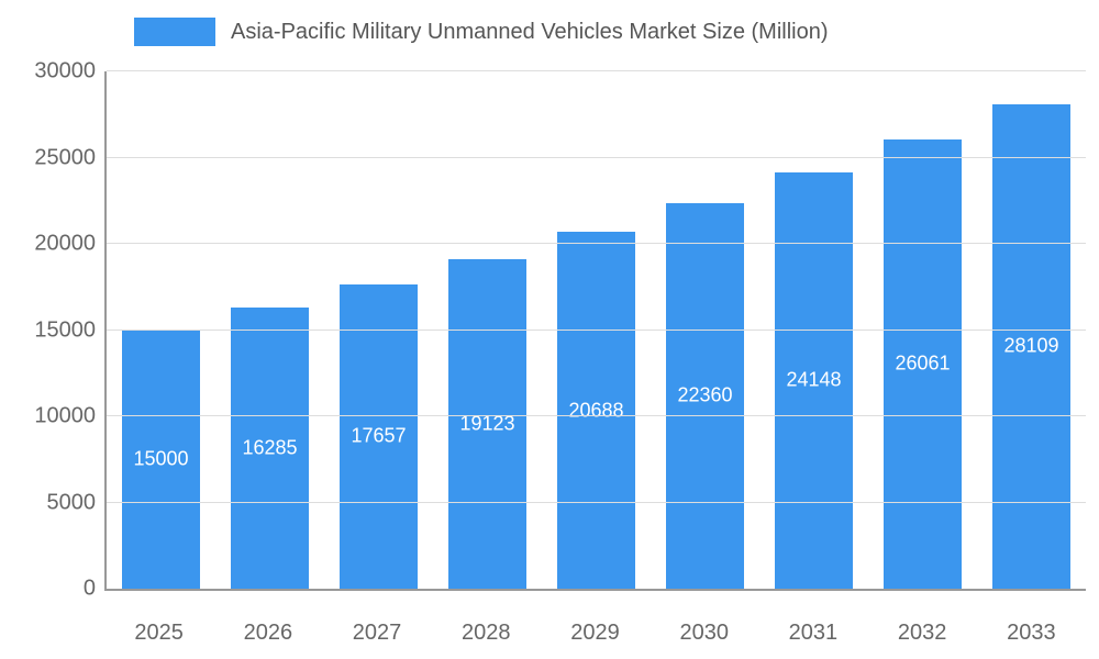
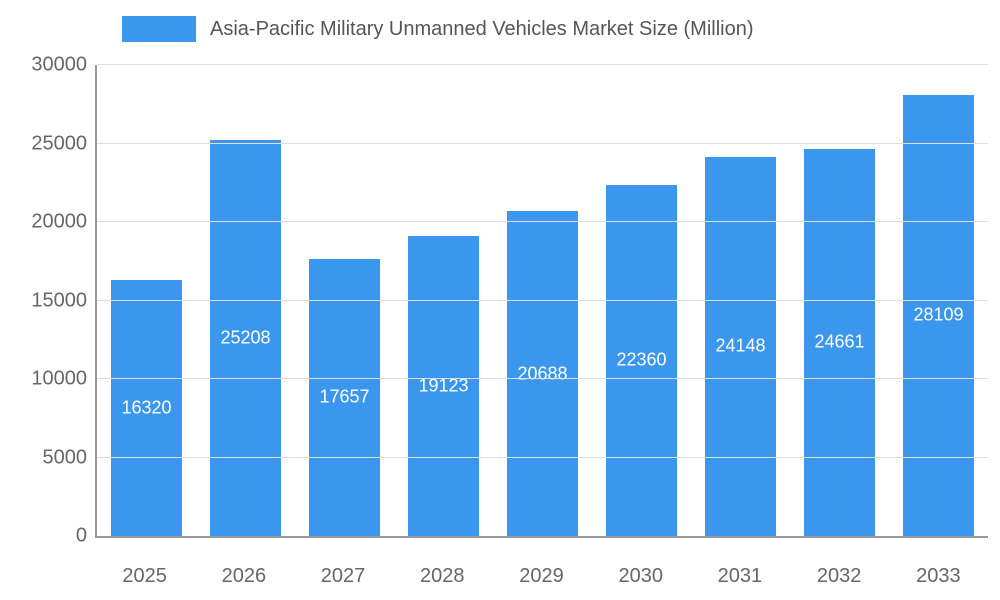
2025: 15000 -> 16320
2026: 16285 -> 25208
2032: 26061 -> 24661
